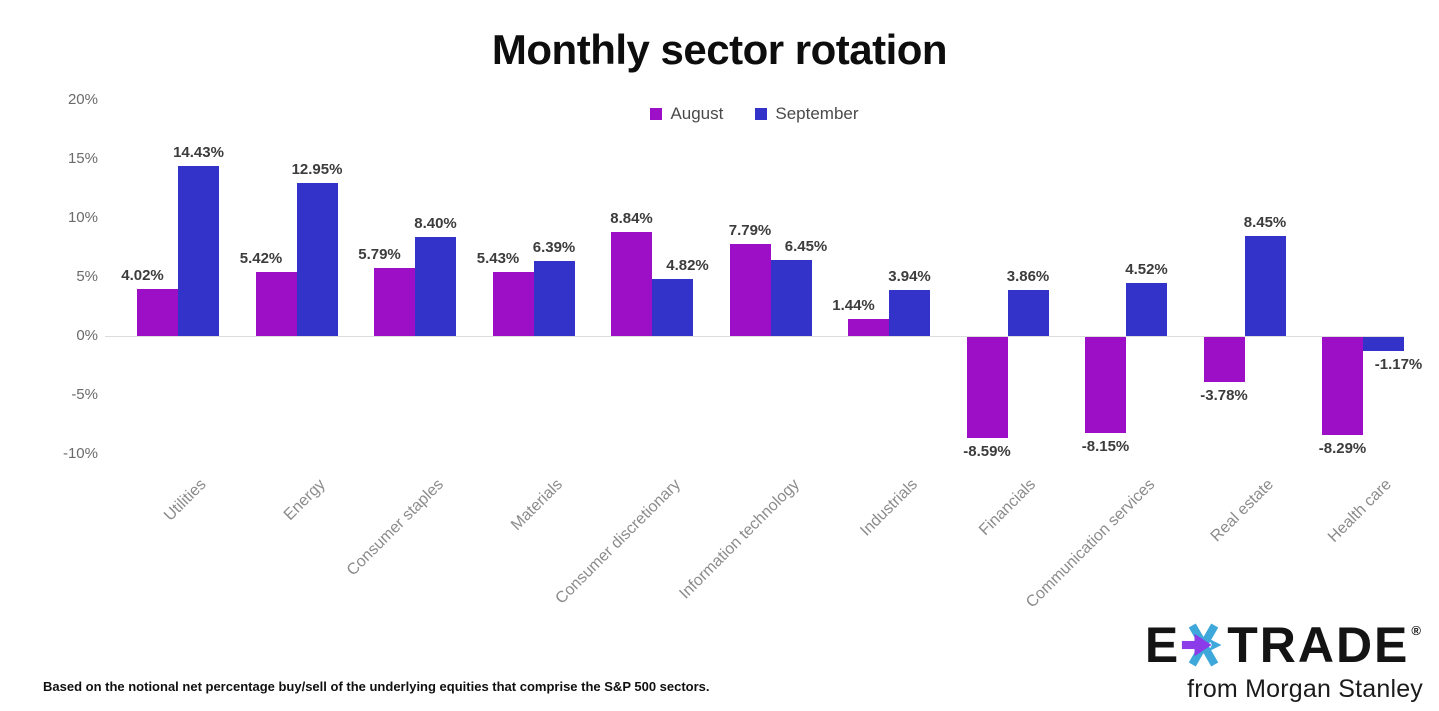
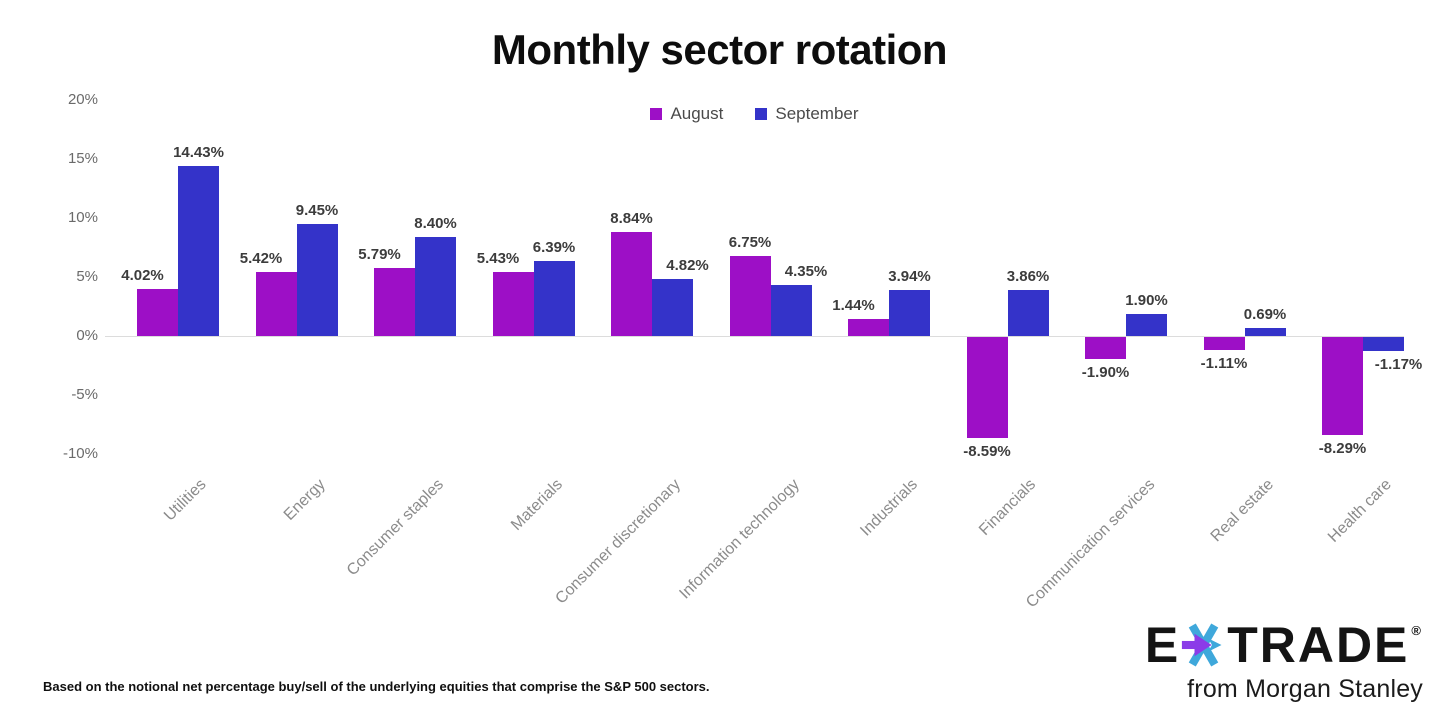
September/Energy: 12.95% -> 9.45%
August/Information technology: 7.79% -> 6.75%
September/Information technology: 6.45% -> 4.35%
August/Communication services: -8.15% -> -1.90%
September/Communication services: 4.52% -> 1.90%
August/Real estate: -3.78% -> -1.11%
September/Real estate: 8.45% -> 0.69%
